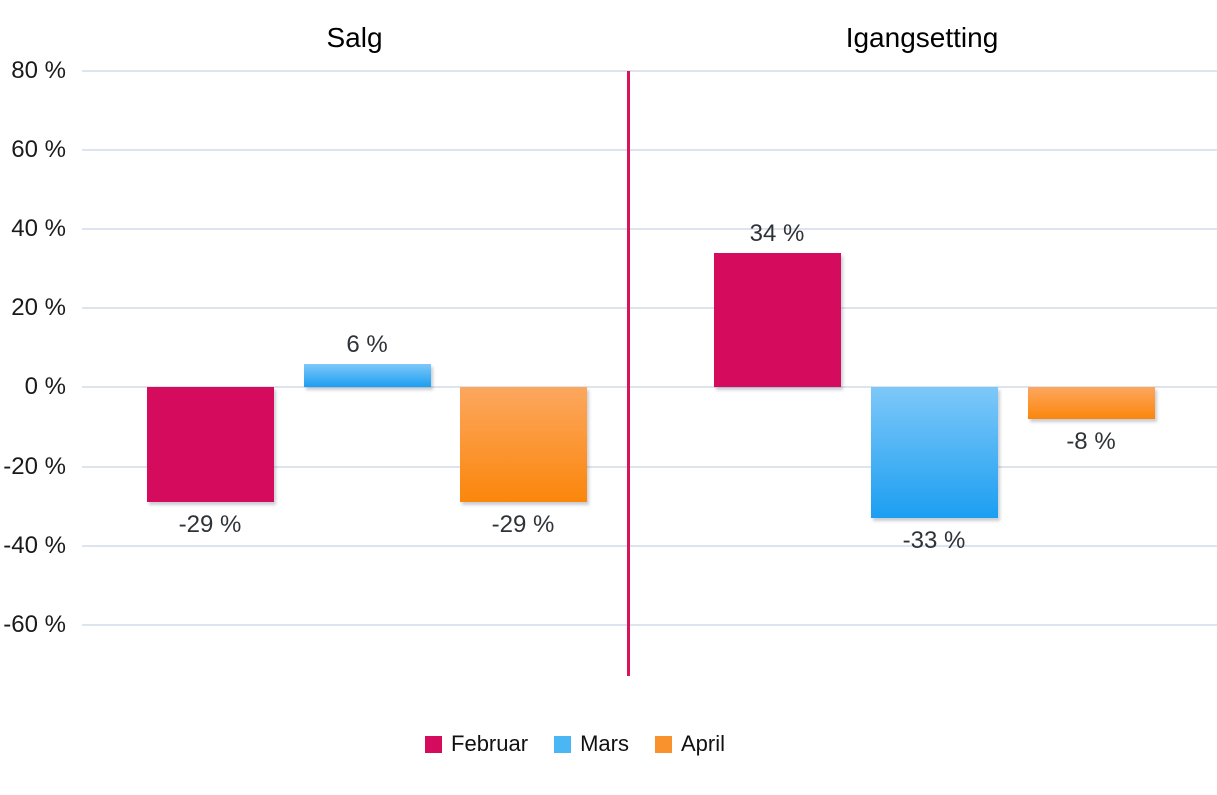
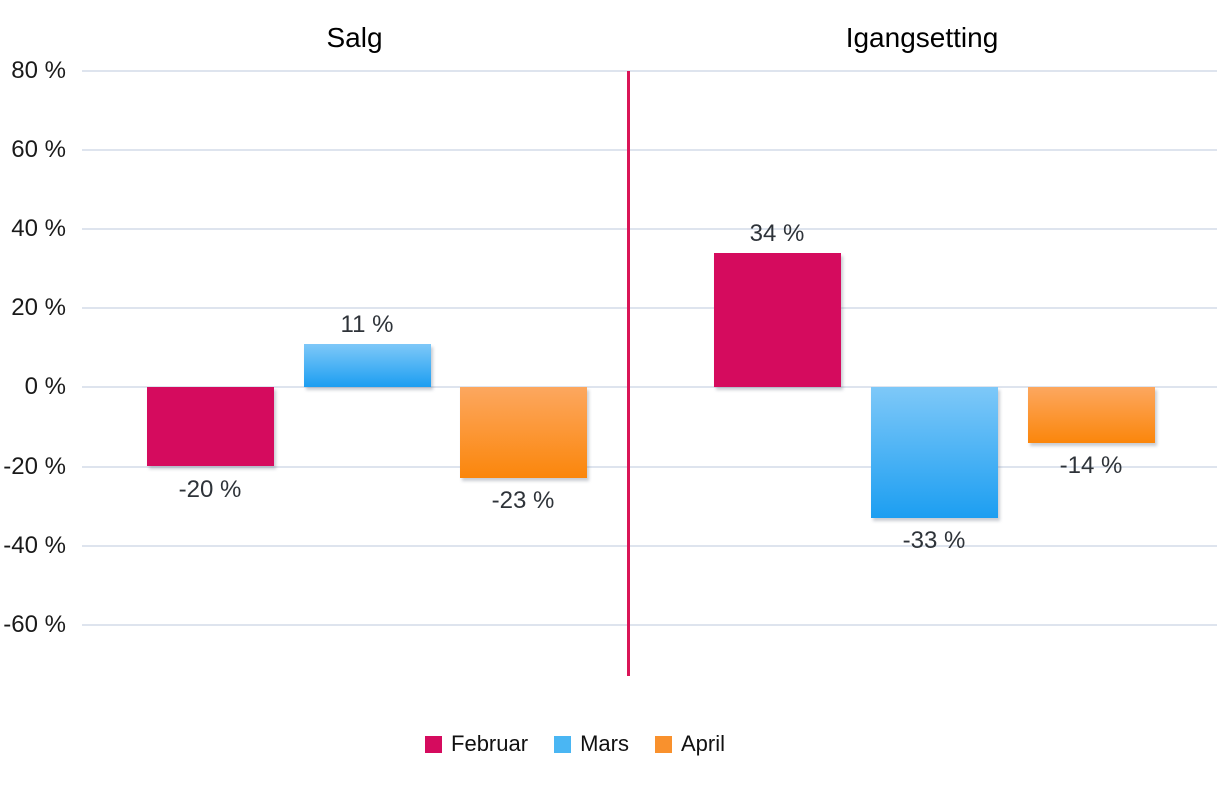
Februar/Salg: -29 -> -20
Mars/Salg: 6 -> 11
April/Salg: -29 -> -23
April/Igangsetting: -8 -> -14
